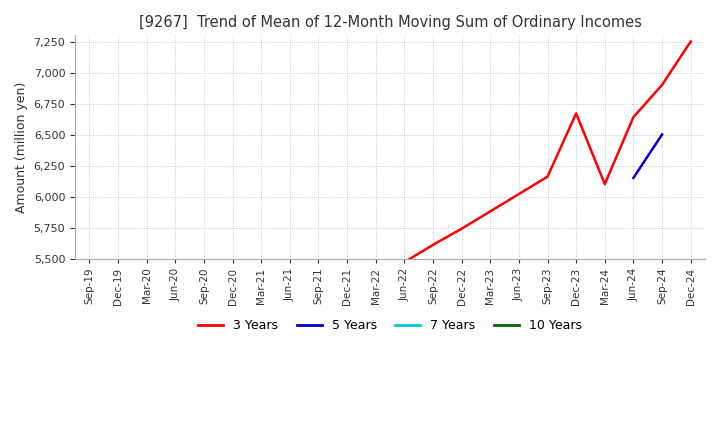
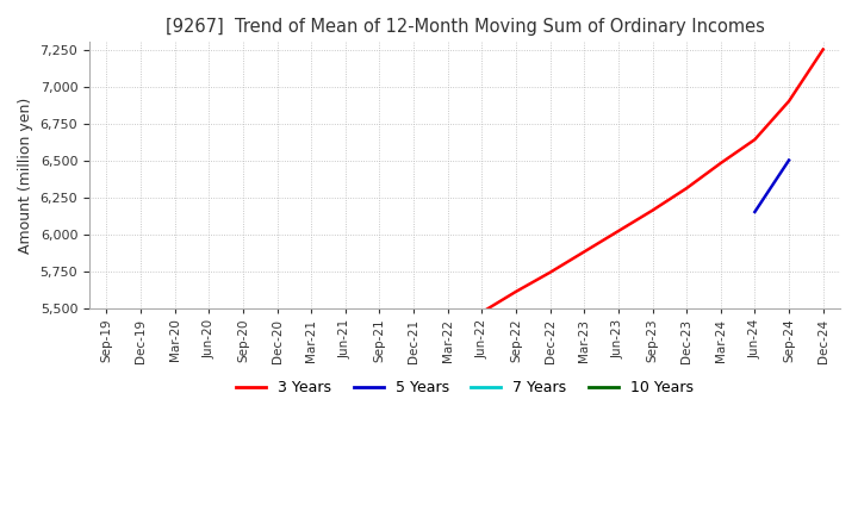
Dec-23: 6,670 -> 6,310
Mar-24: 6,100 -> 6,480
